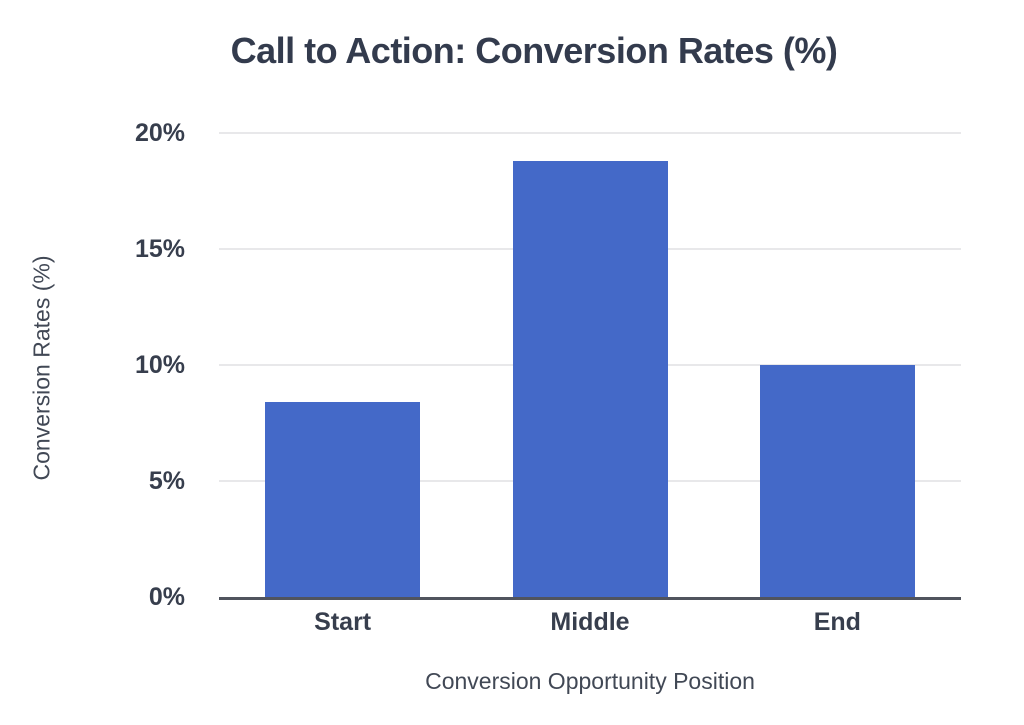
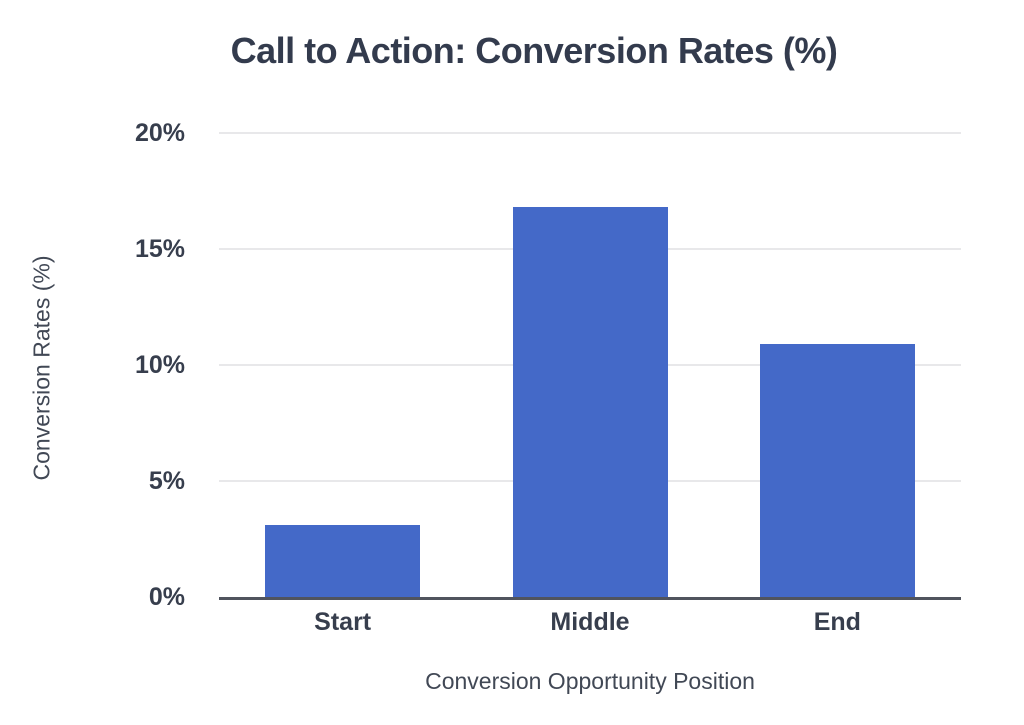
Start: 8.4% -> 3.1%
Middle: 18.8% -> 16.8%
End: 10.0% -> 10.9%
